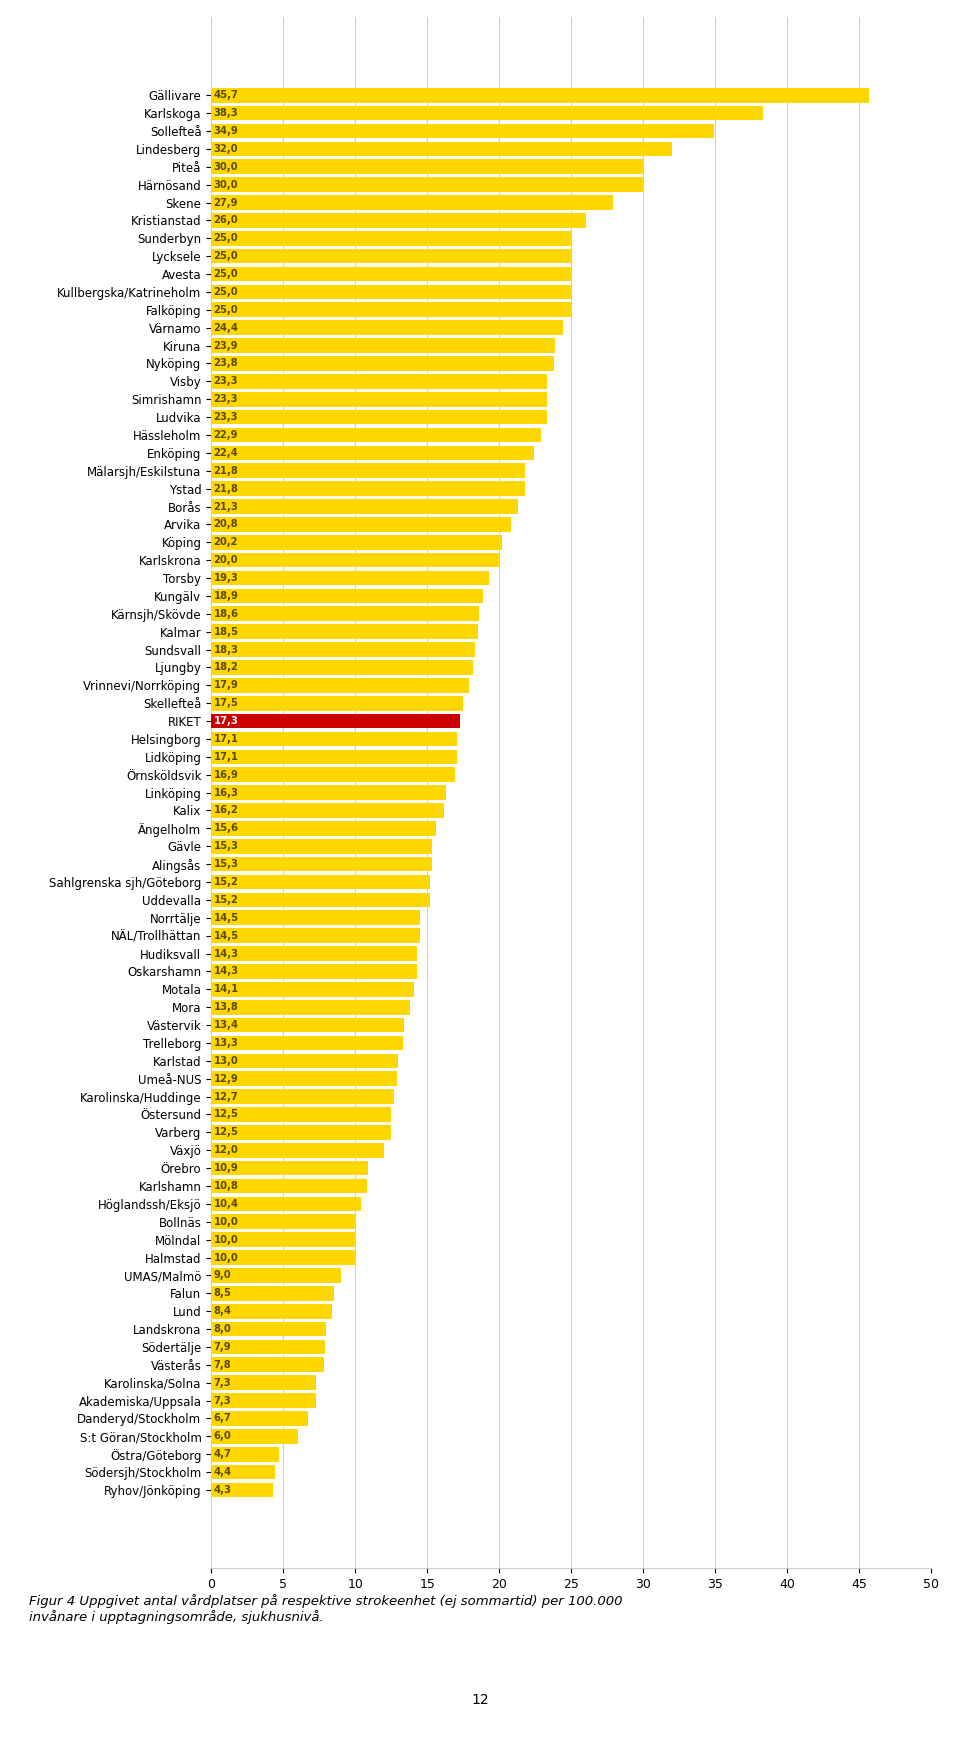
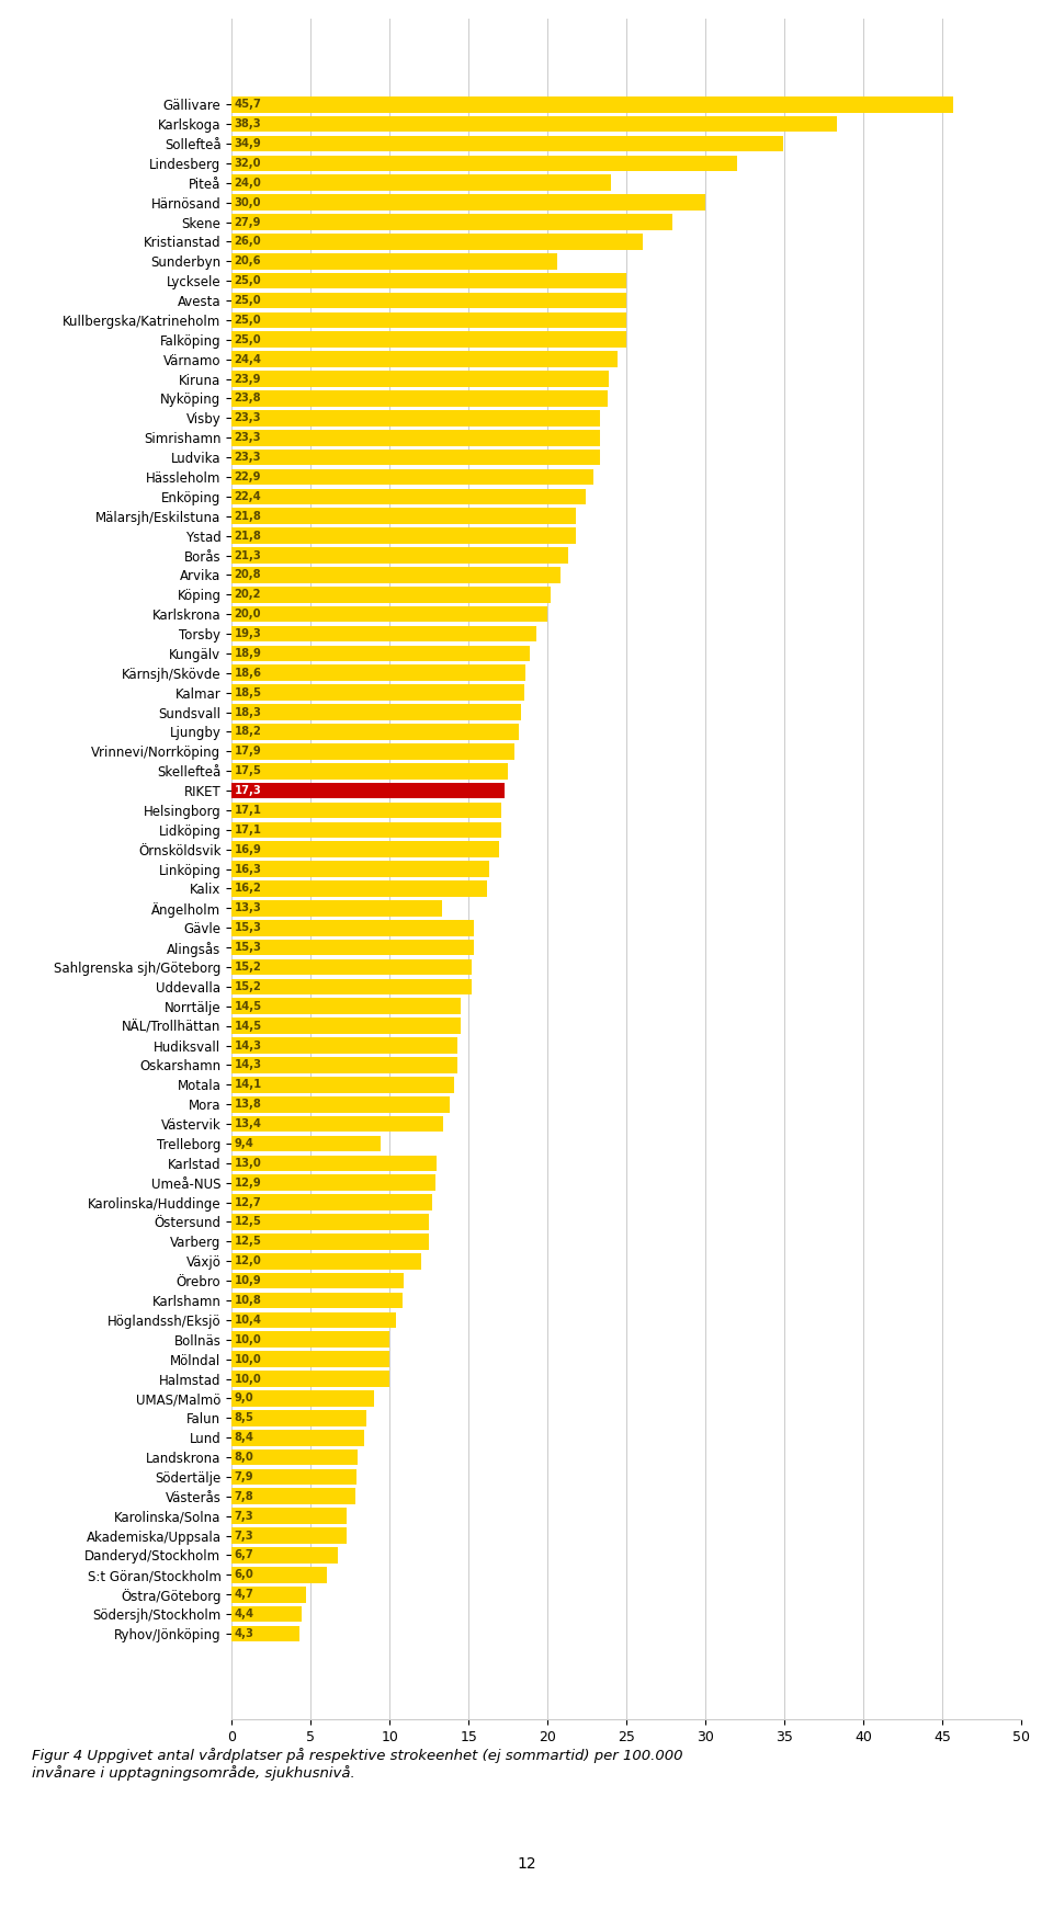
Piteå: 30,0 -> 24,0
Sunderbyn: 25,0 -> 20,6
Ängelholm: 15,6 -> 13,3
Trelleborg: 13,3 -> 9,4
